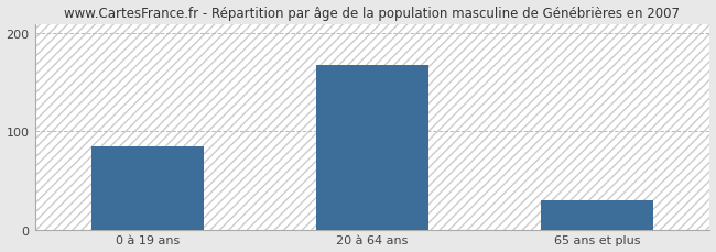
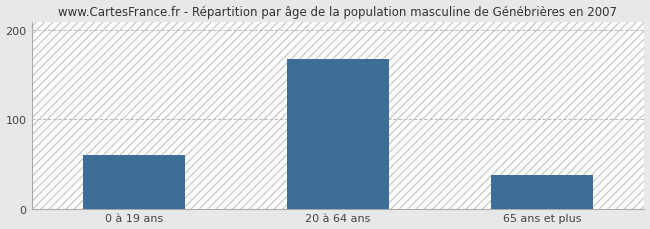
0 à 19 ans: 85 -> 60
65 ans et plus: 30 -> 38
